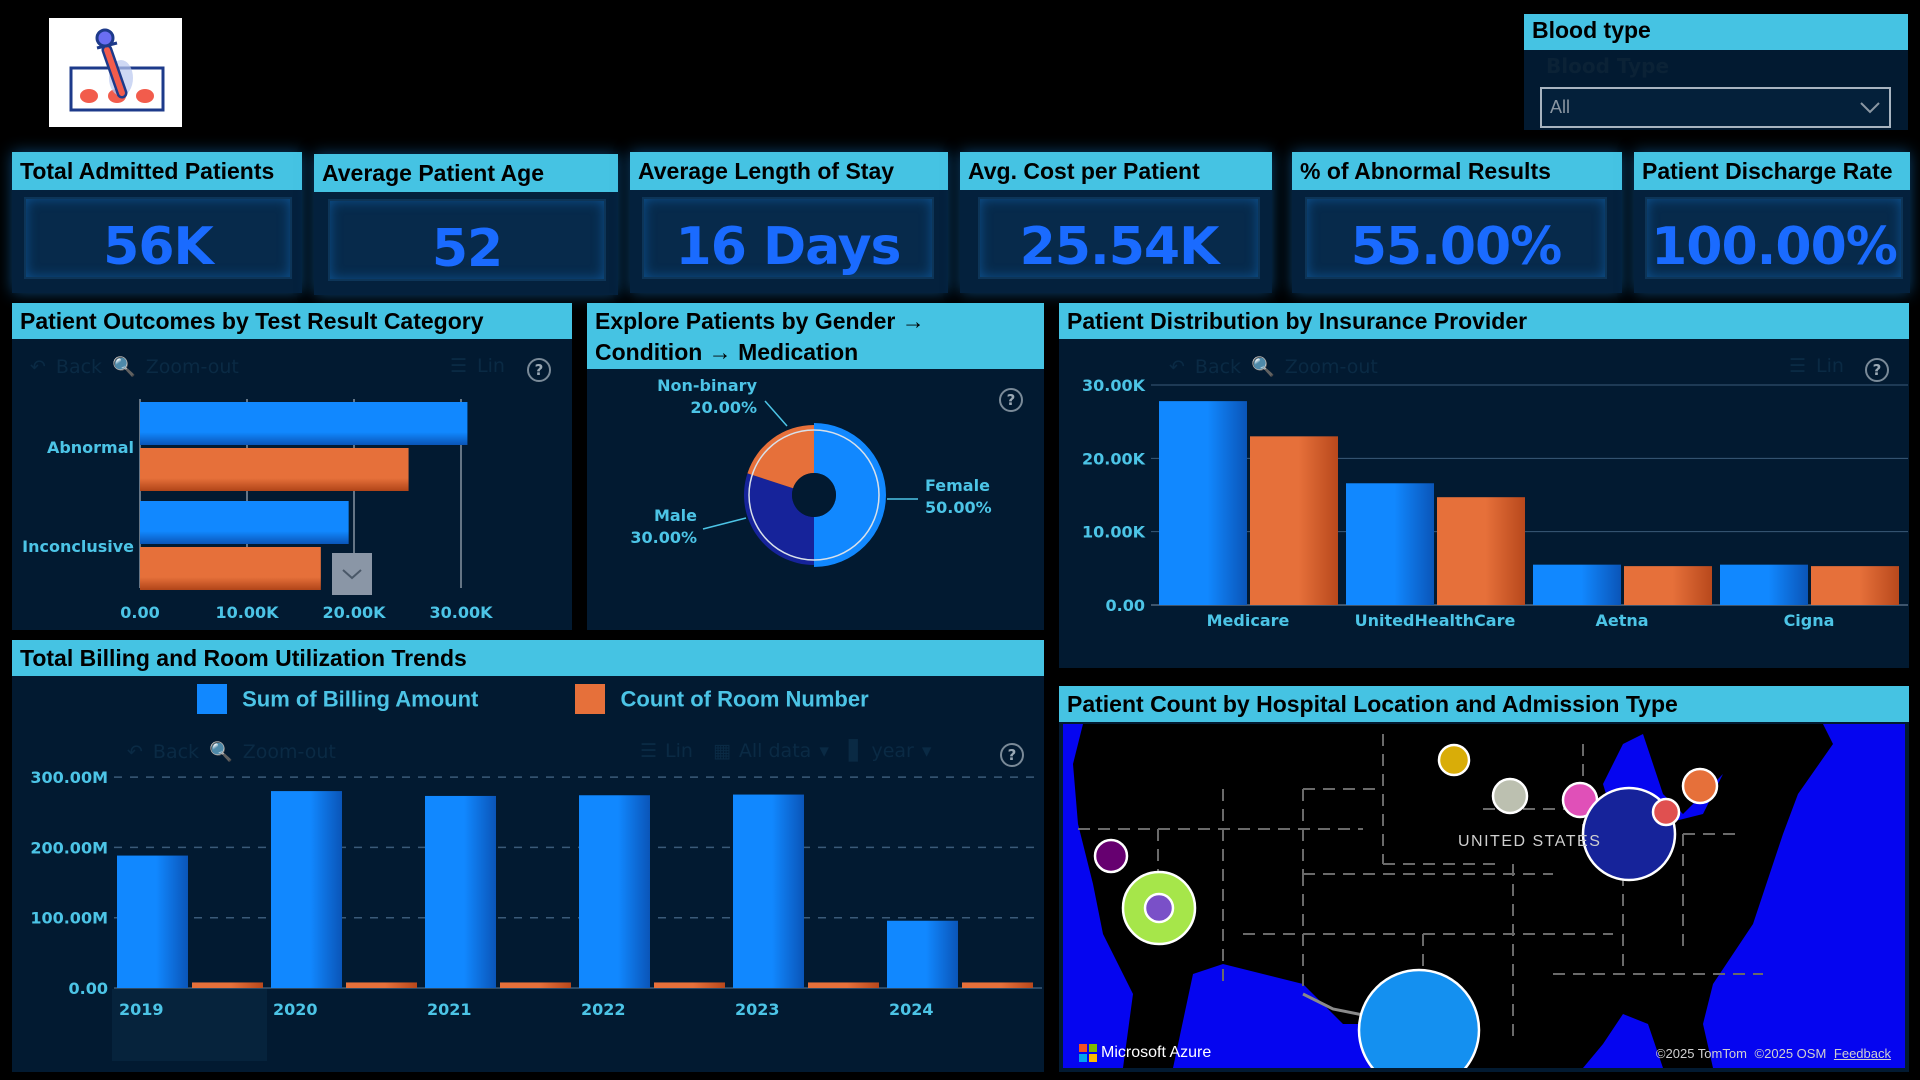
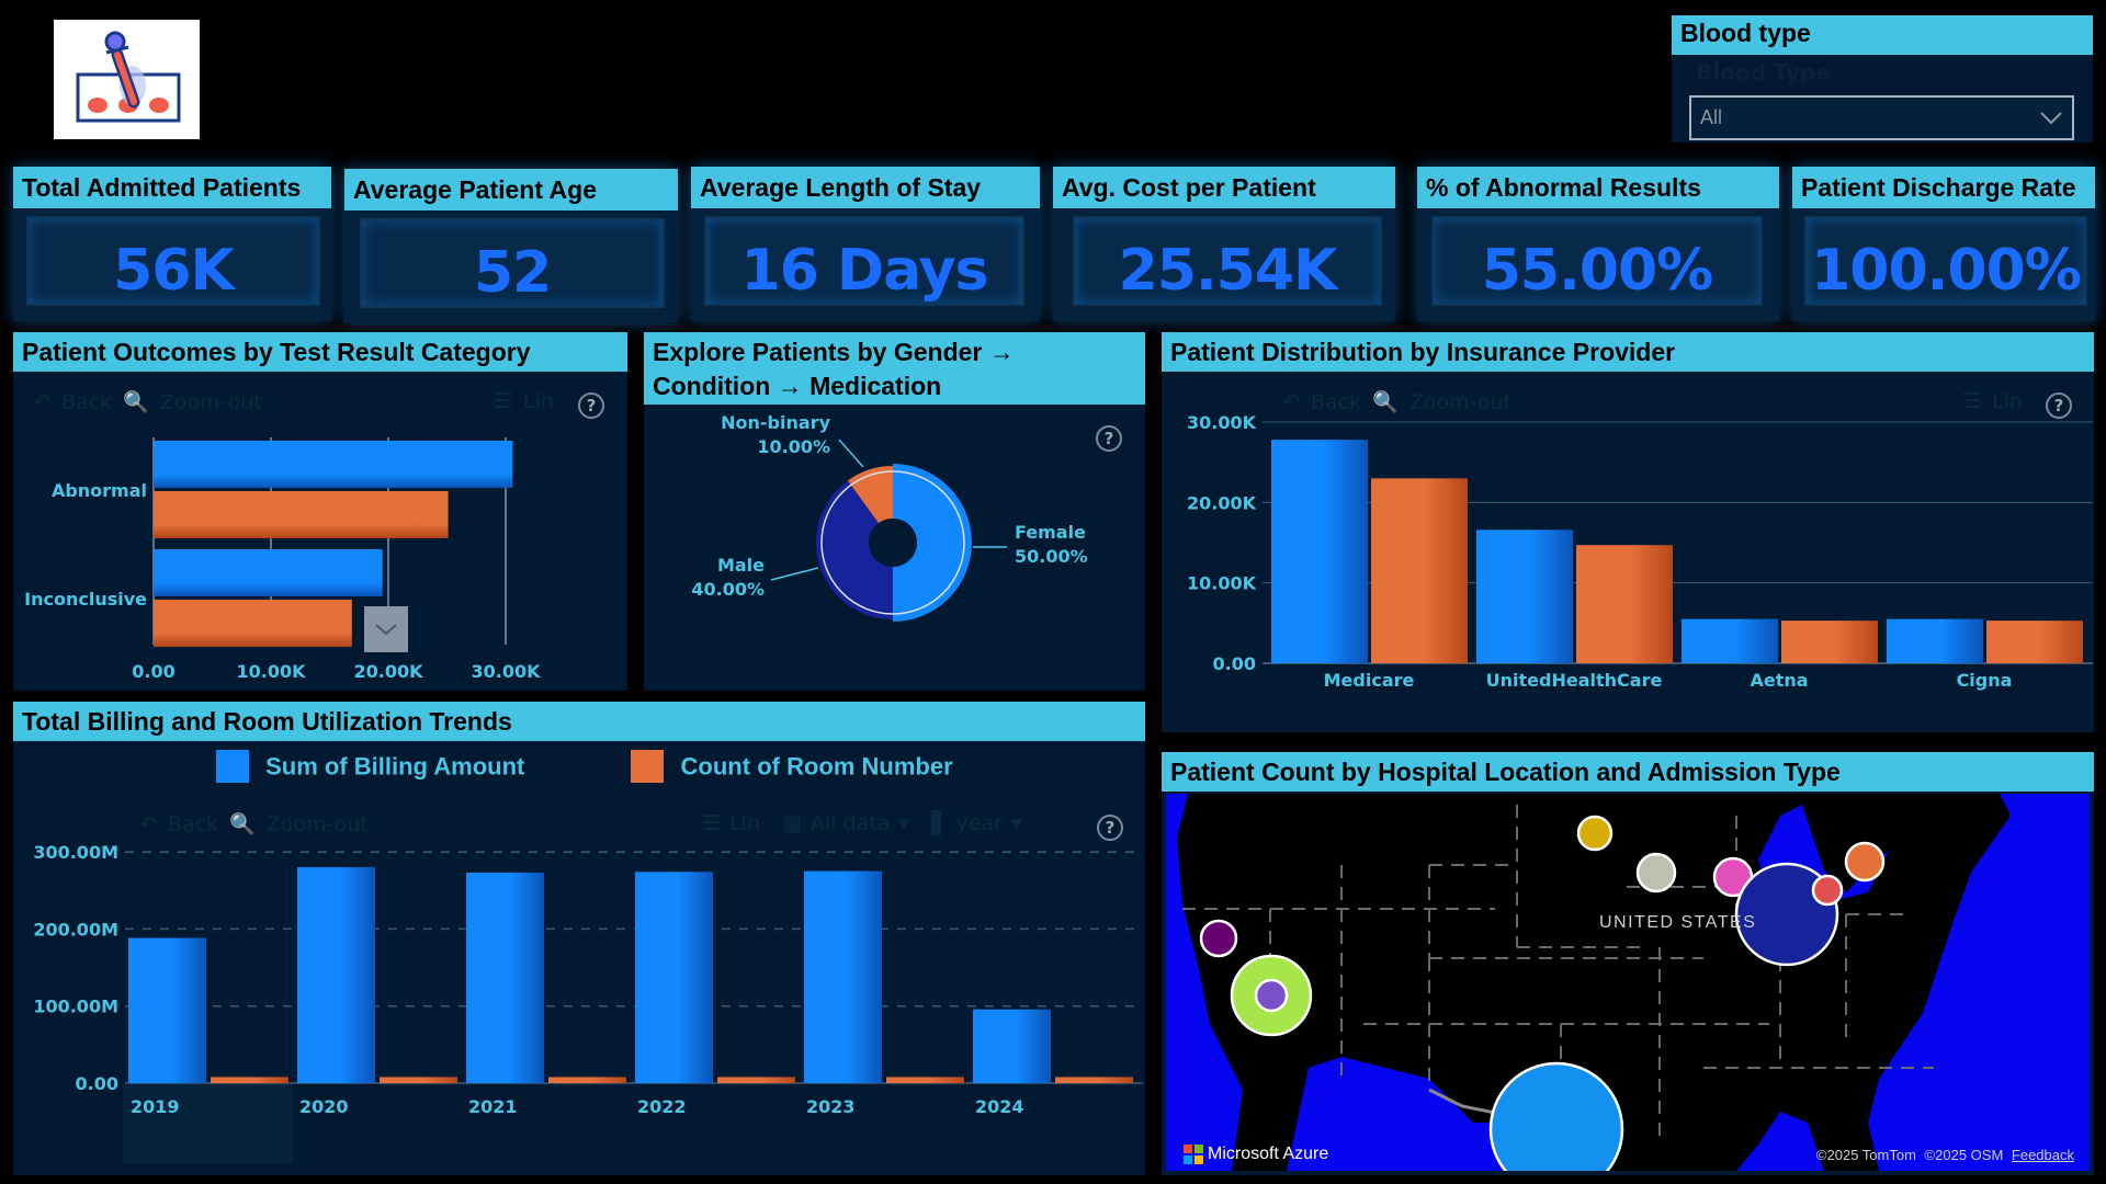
Explore Patients by Gender → Condition → Medication/Male: 30.00% -> 40.00%
Explore Patients by Gender → Condition → Medication/Non-binary: 20.00% -> 10.00%
